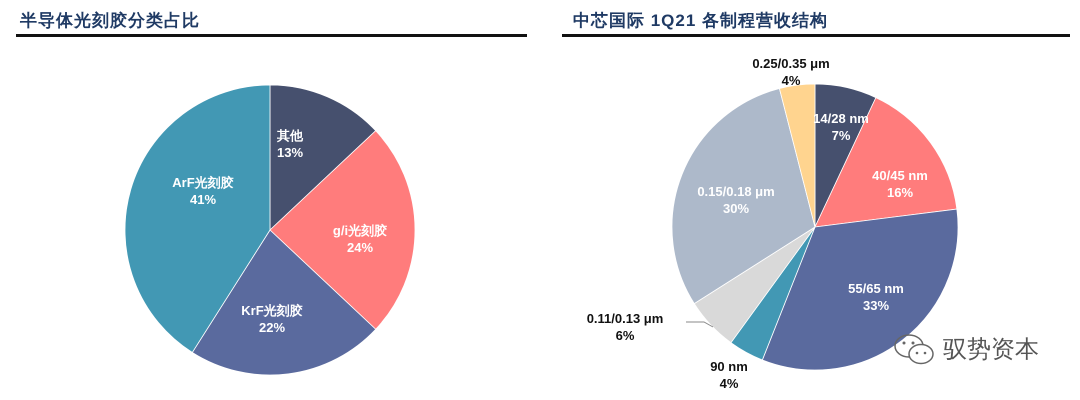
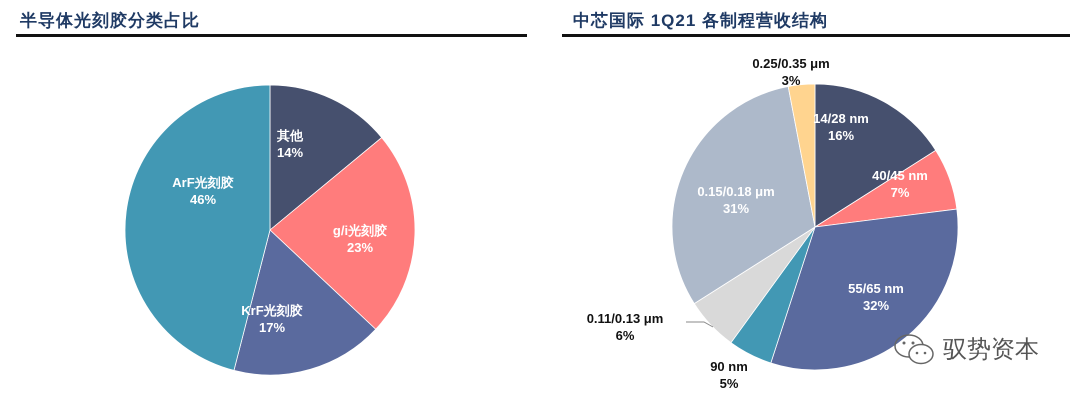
半导体光刻胶分类占比/其他: 13% -> 14%
半导体光刻胶分类占比/g/i光刻胶: 24% -> 23%
半导体光刻胶分类占比/KrF光刻胶: 22% -> 17%
半导体光刻胶分类占比/ArF光刻胶: 41% -> 46%
中芯国际 1Q21 各制程营收结构/14/28 nm: 7% -> 16%
中芯国际 1Q21 各制程营收结构/40/45 nm: 16% -> 7%
中芯国际 1Q21 各制程营收结构/55/65 nm: 33% -> 32%
中芯国际 1Q21 各制程营收结构/90 nm: 4% -> 5%
中芯国际 1Q21 各制程营收结构/0.15/0.18 μm: 30% -> 31%
中芯国际 1Q21 各制程营收结构/0.25/0.35 μm: 4% -> 3%
